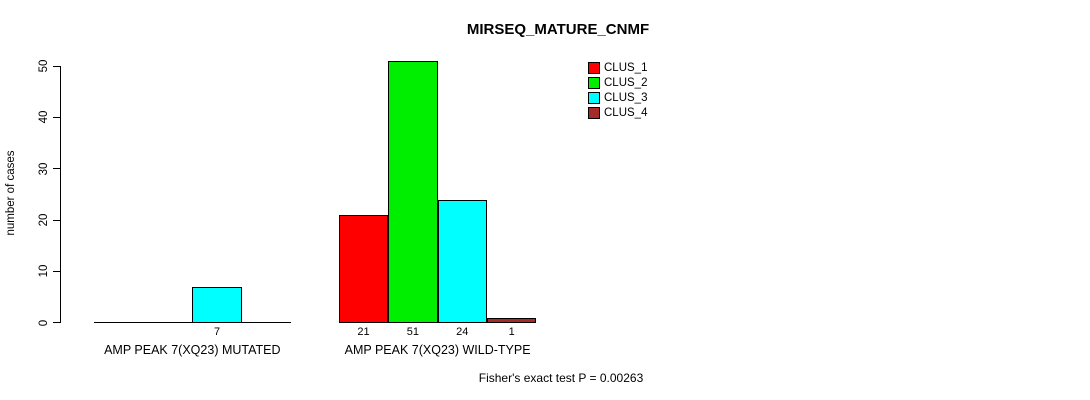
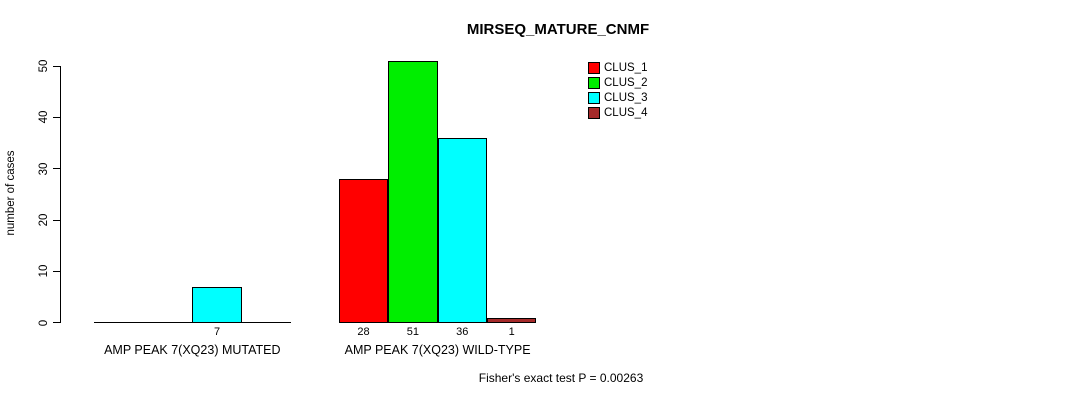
CLUS_1/AMP PEAK 7(XQ23) WILD-TYPE: 21 -> 28
CLUS_3/AMP PEAK 7(XQ23) WILD-TYPE: 24 -> 36
